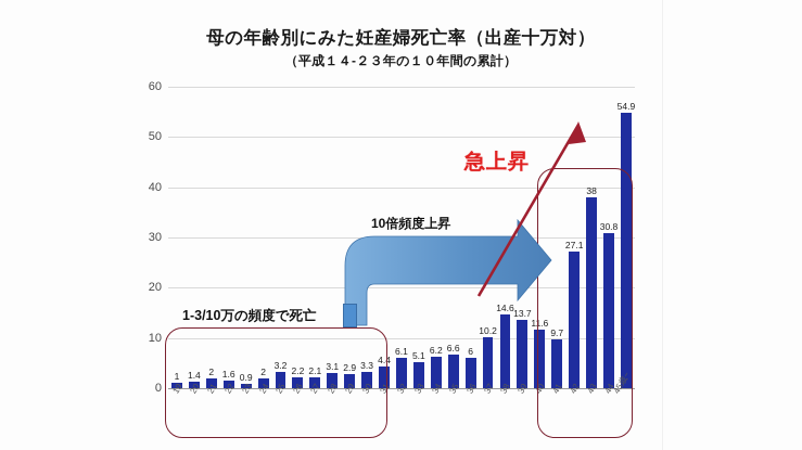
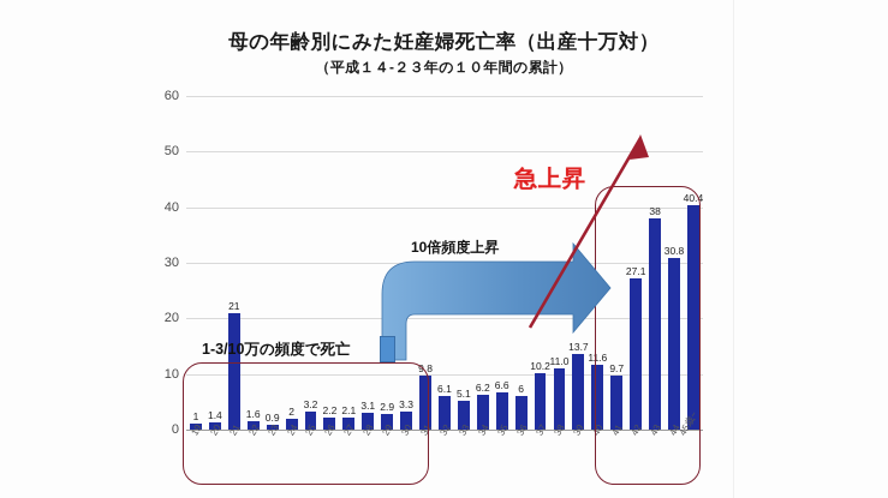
21: 2 -> 21
31: 4.4 -> 9.8
38: 14.6 -> 11.0
45歳~: 54.9 -> 40.4
